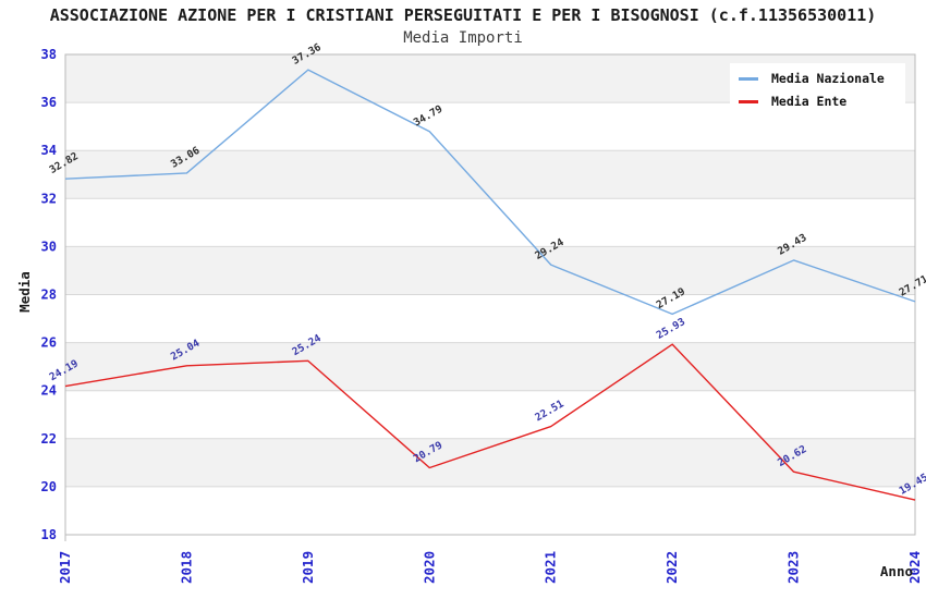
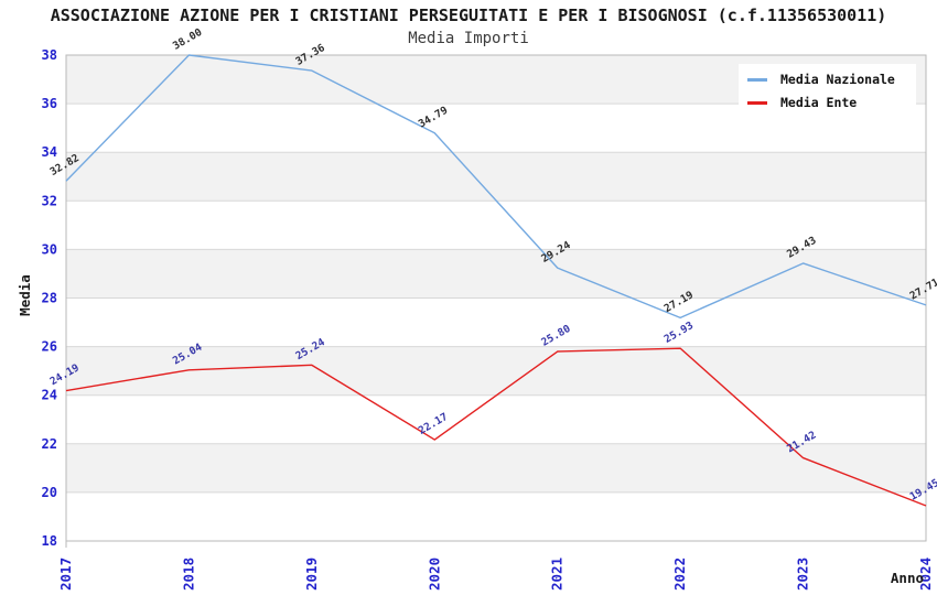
Media Nazionale/2018: 33.06 -> 38.00
Media Ente/2020: 20.79 -> 22.17
Media Ente/2021: 22.51 -> 25.80
Media Ente/2023: 20.62 -> 21.42
